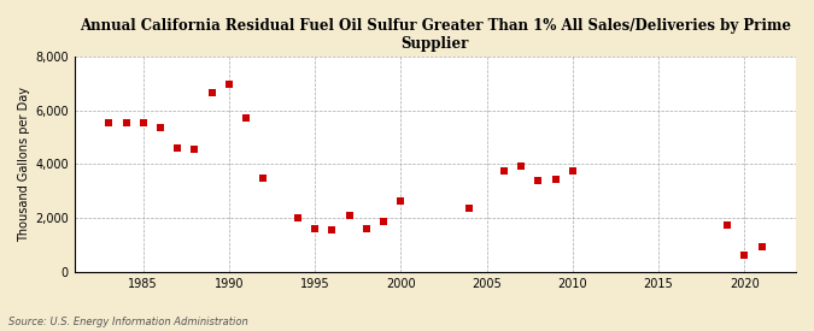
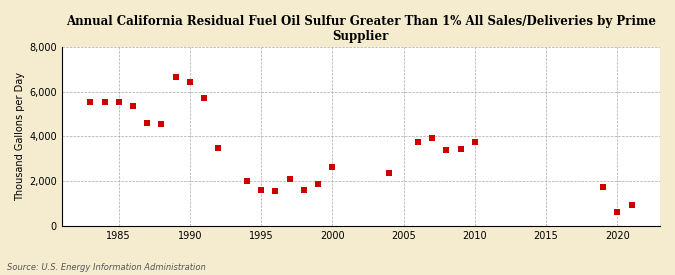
1990: 6,950 -> 6,420
